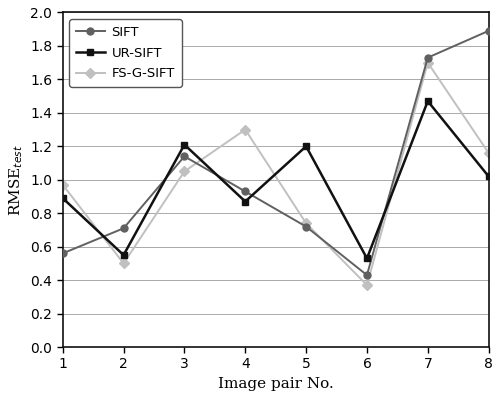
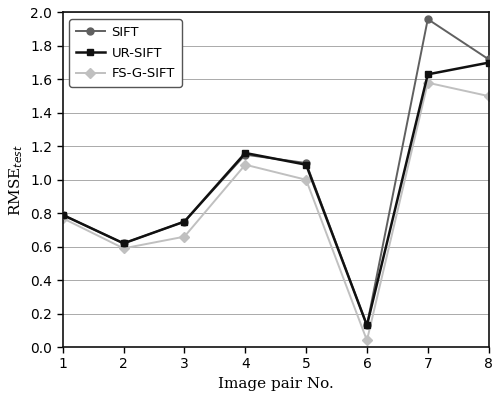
SIFT/1: 0.56 -> 0.79
UR-SIFT/1: 0.89 -> 0.79
FS-G-SIFT/1: 0.97 -> 0.77
SIFT/2: 0.71 -> 0.62
UR-SIFT/2: 0.55 -> 0.62
FS-G-SIFT/2: 0.50 -> 0.59
SIFT/3: 1.14 -> 0.75
UR-SIFT/3: 1.21 -> 0.75
FS-G-SIFT/3: 1.05 -> 0.66
SIFT/4: 0.93 -> 1.15
UR-SIFT/4: 0.87 -> 1.16
FS-G-SIFT/4: 1.30 -> 1.09
SIFT/5: 0.72 -> 1.10
UR-SIFT/5: 1.20 -> 1.09
FS-G-SIFT/5: 0.74 -> 1.00
SIFT/6: 0.43 -> 0.13
UR-SIFT/6: 0.53 -> 0.13
FS-G-SIFT/6: 0.37 -> 0.04
SIFT/7: 1.73 -> 1.96
UR-SIFT/7: 1.47 -> 1.63
FS-G-SIFT/7: 1.70 -> 1.58
SIFT/8: 1.89 -> 1.72
UR-SIFT/8: 1.02 -> 1.70
FS-G-SIFT/8: 1.16 -> 1.50
